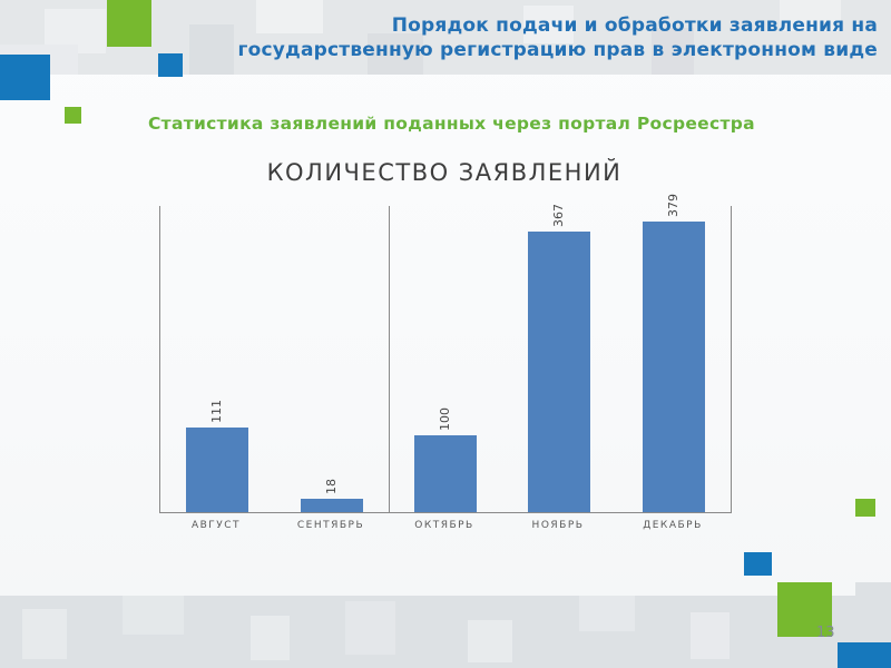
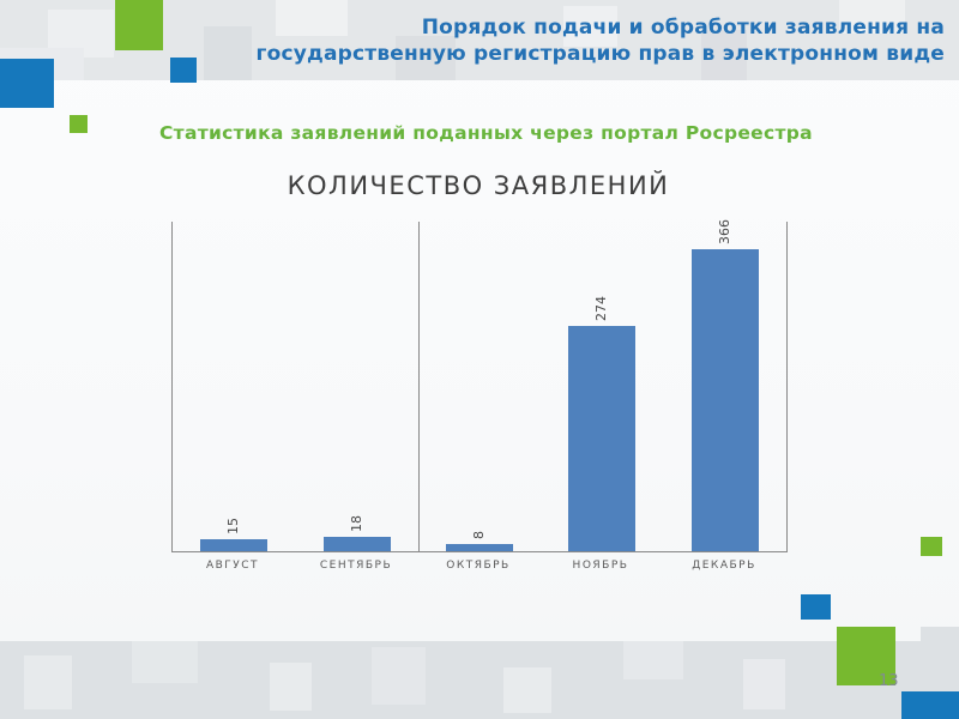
АВГУСТ: 111 -> 15
ОКТЯБРЬ: 100 -> 8
НОЯБРЬ: 367 -> 274
ДЕКАБРЬ: 379 -> 366
